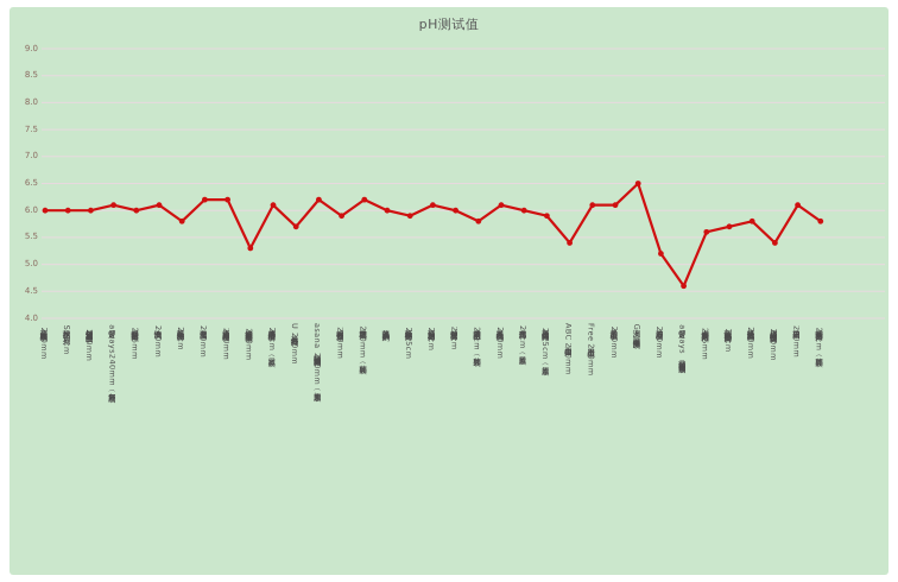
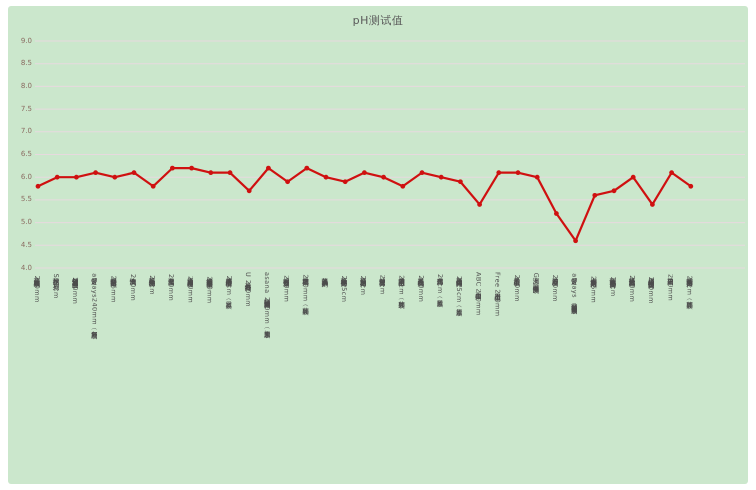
高洁丝超柔软亲亲棉240mm: 6.0 -> 5.8
简约组合超薄棉柔卫生巾230mm: 5.3 -> 6.1
澳洲G牌卫生巾（澳洲原装）: 6.5 -> 6.0
笑爽超柔触感日用230mm: 5.8 -> 6.0
